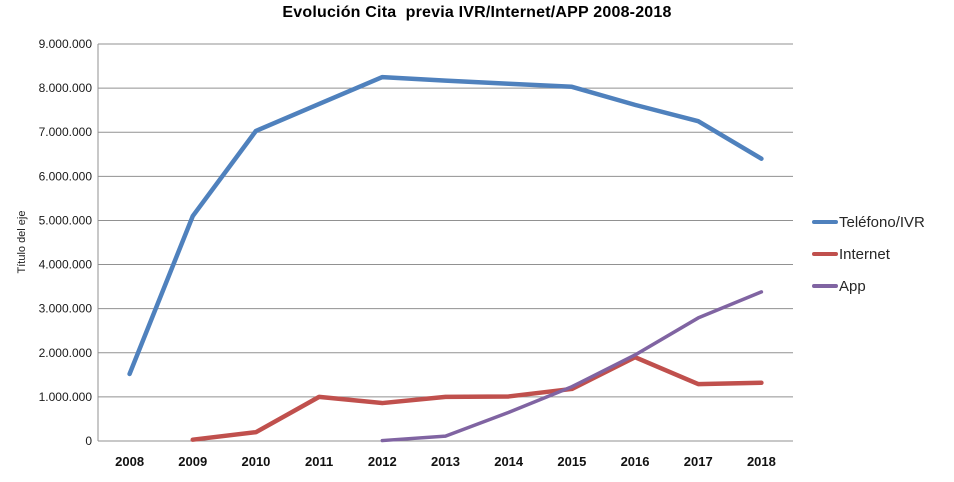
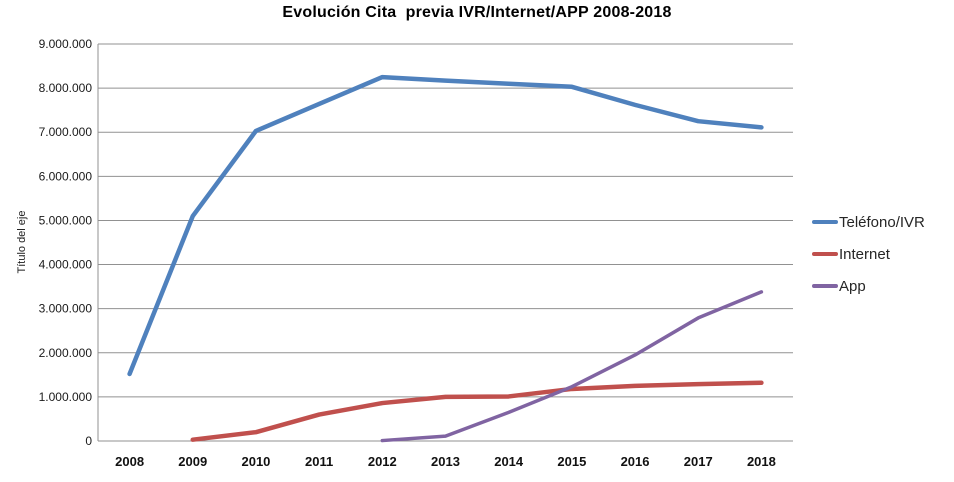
Internet/2011: 1000000 -> 600000
Internet/2016: 1900000 -> 1200000
Teléfono/IVR/2018: 6400000 -> 7100000
